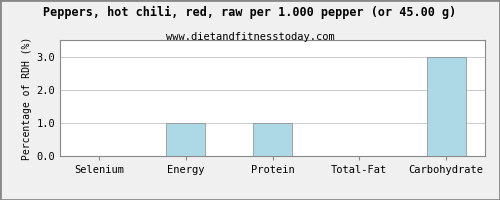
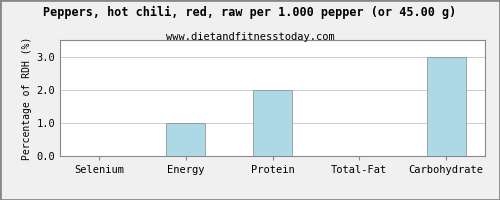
Protein: 1 -> 2
